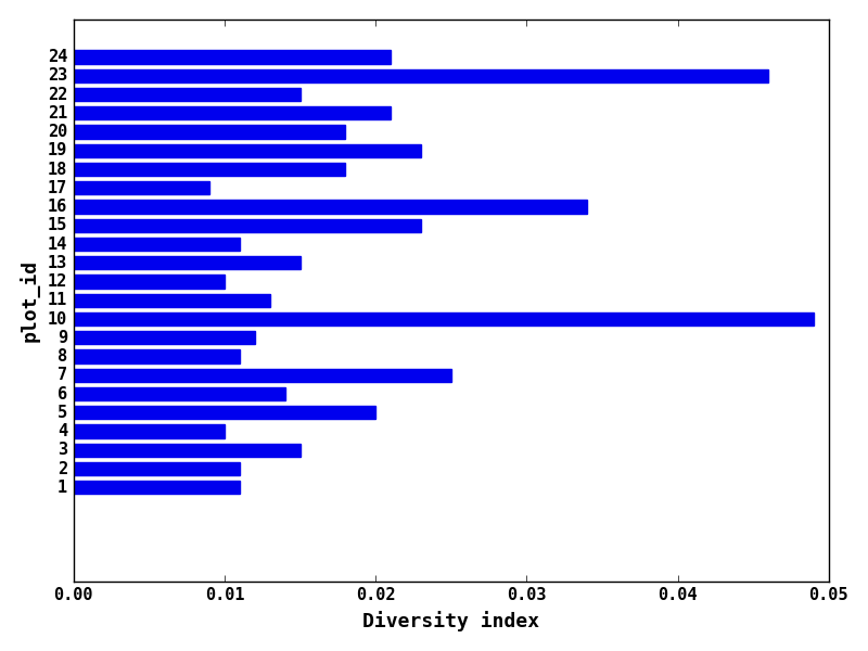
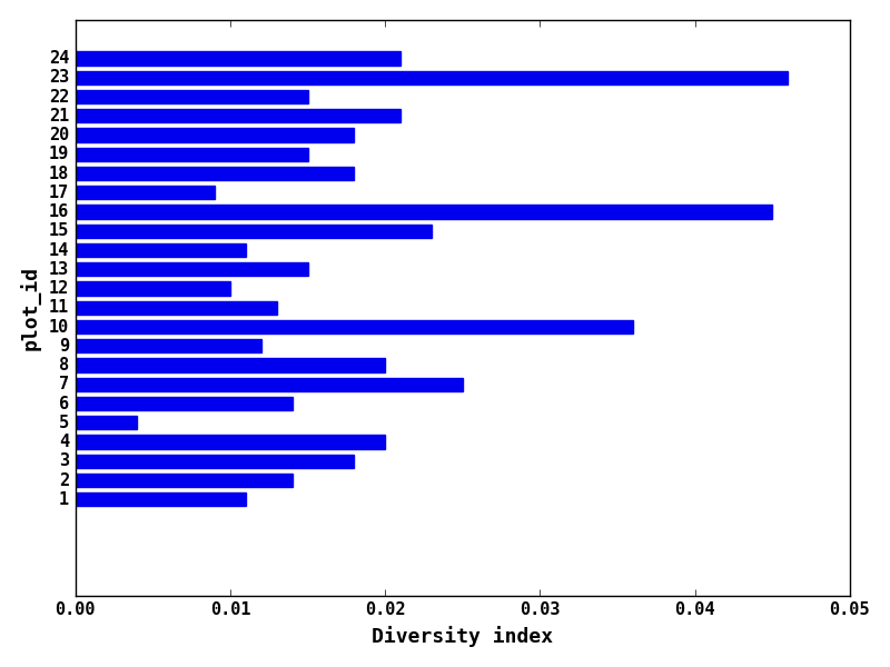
19: 0.023 -> 0.015
16: 0.034 -> 0.045
10: 0.049 -> 0.036
8: 0.011 -> 0.020
5: 0.020 -> 0.004
4: 0.010 -> 0.020
3: 0.015 -> 0.018
2: 0.011 -> 0.014
